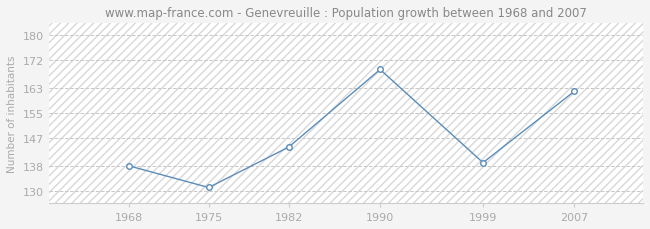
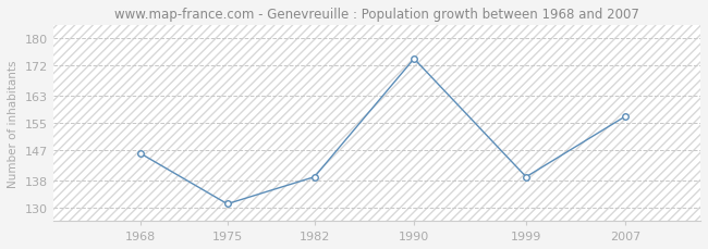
1968: 138 -> 146
1982: 144 -> 139
1990: 169 -> 174
2007: 162 -> 157
